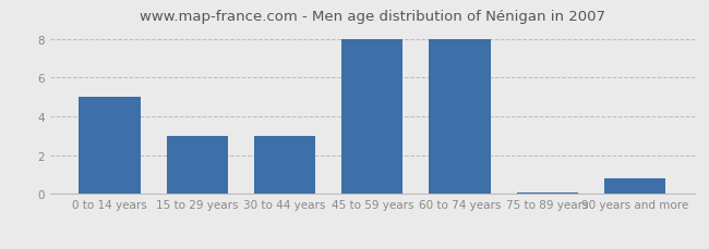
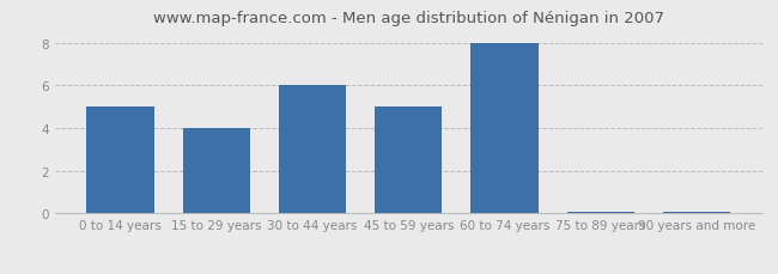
15 to 29 years: 3.0 -> 4.0
30 to 44 years: 3.0 -> 6.0
45 to 59 years: 8.0 -> 5.0
90 years and more: 0.8 -> 0.1
